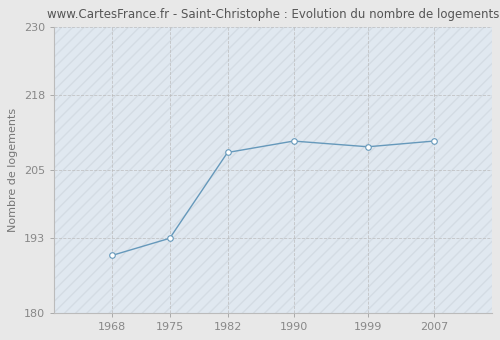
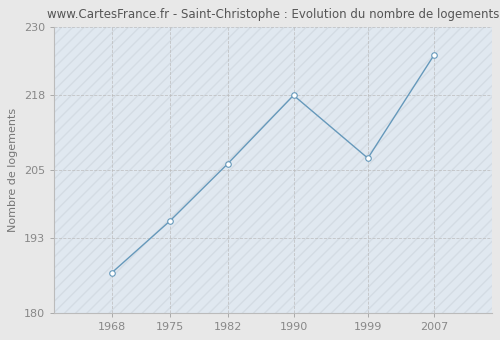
1968: 190 -> 187
1975: 193 -> 196
1982: 208 -> 206
1990: 210 -> 218
1999: 209 -> 207
2007: 210 -> 225
